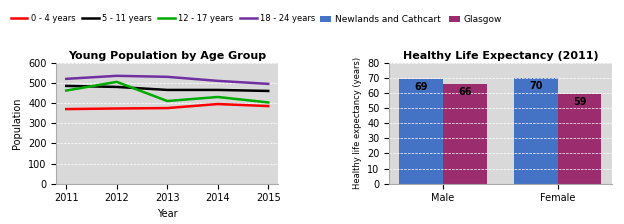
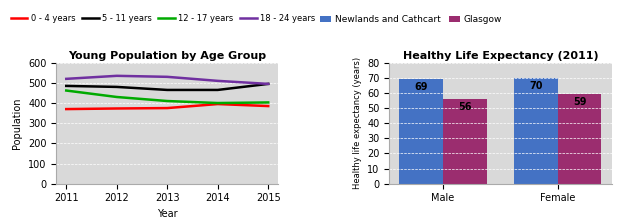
Young Population by Age Group/12 - 17 years/2012: 505 -> 430
Young Population by Age Group/12 - 17 years/2014: 430 -> 400
Young Population by Age Group/5 - 11 years/2015: 460 -> 495
Healthy Life Expectancy (2011)/Glasgow/Male: 66 -> 56
